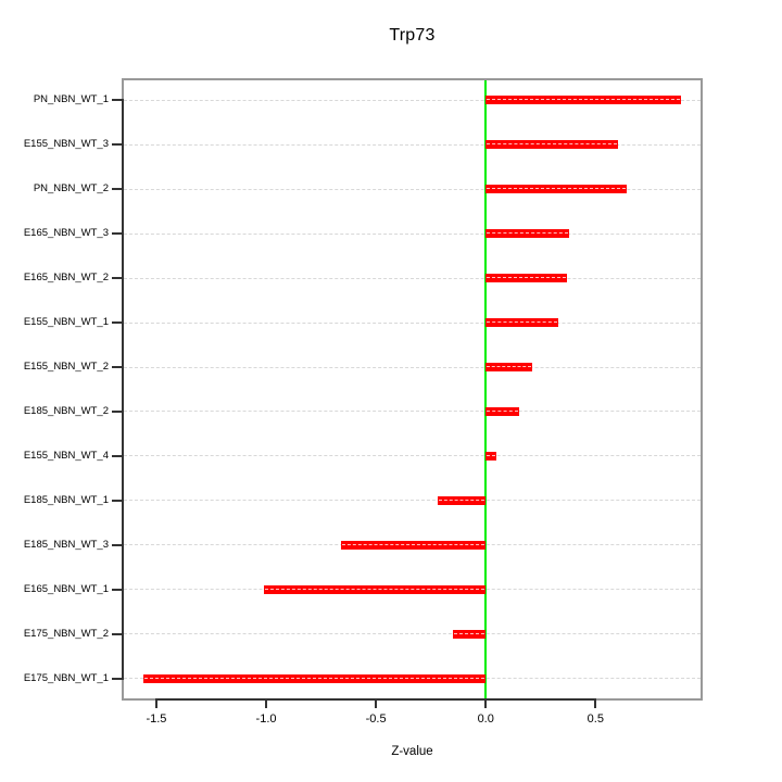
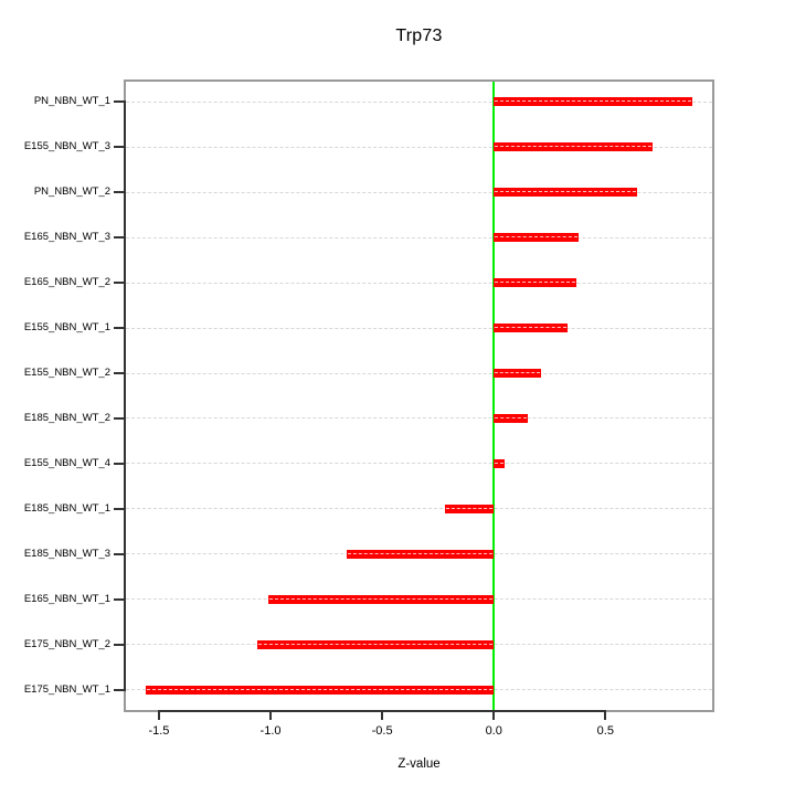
E155_NBN_WT_3: 0.60 -> 0.71
E175_NBN_WT_2: -0.15 -> -1.06
